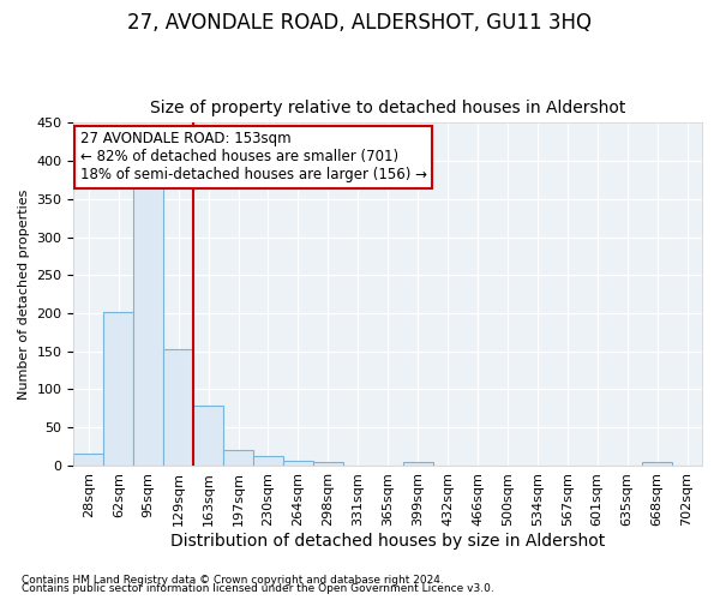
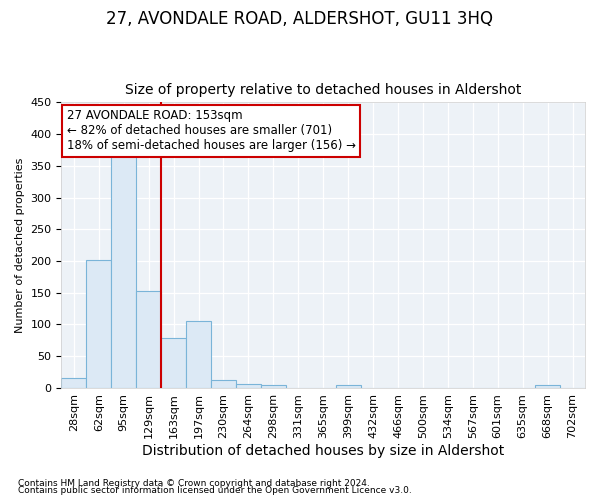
197sqm: 20 -> 106
